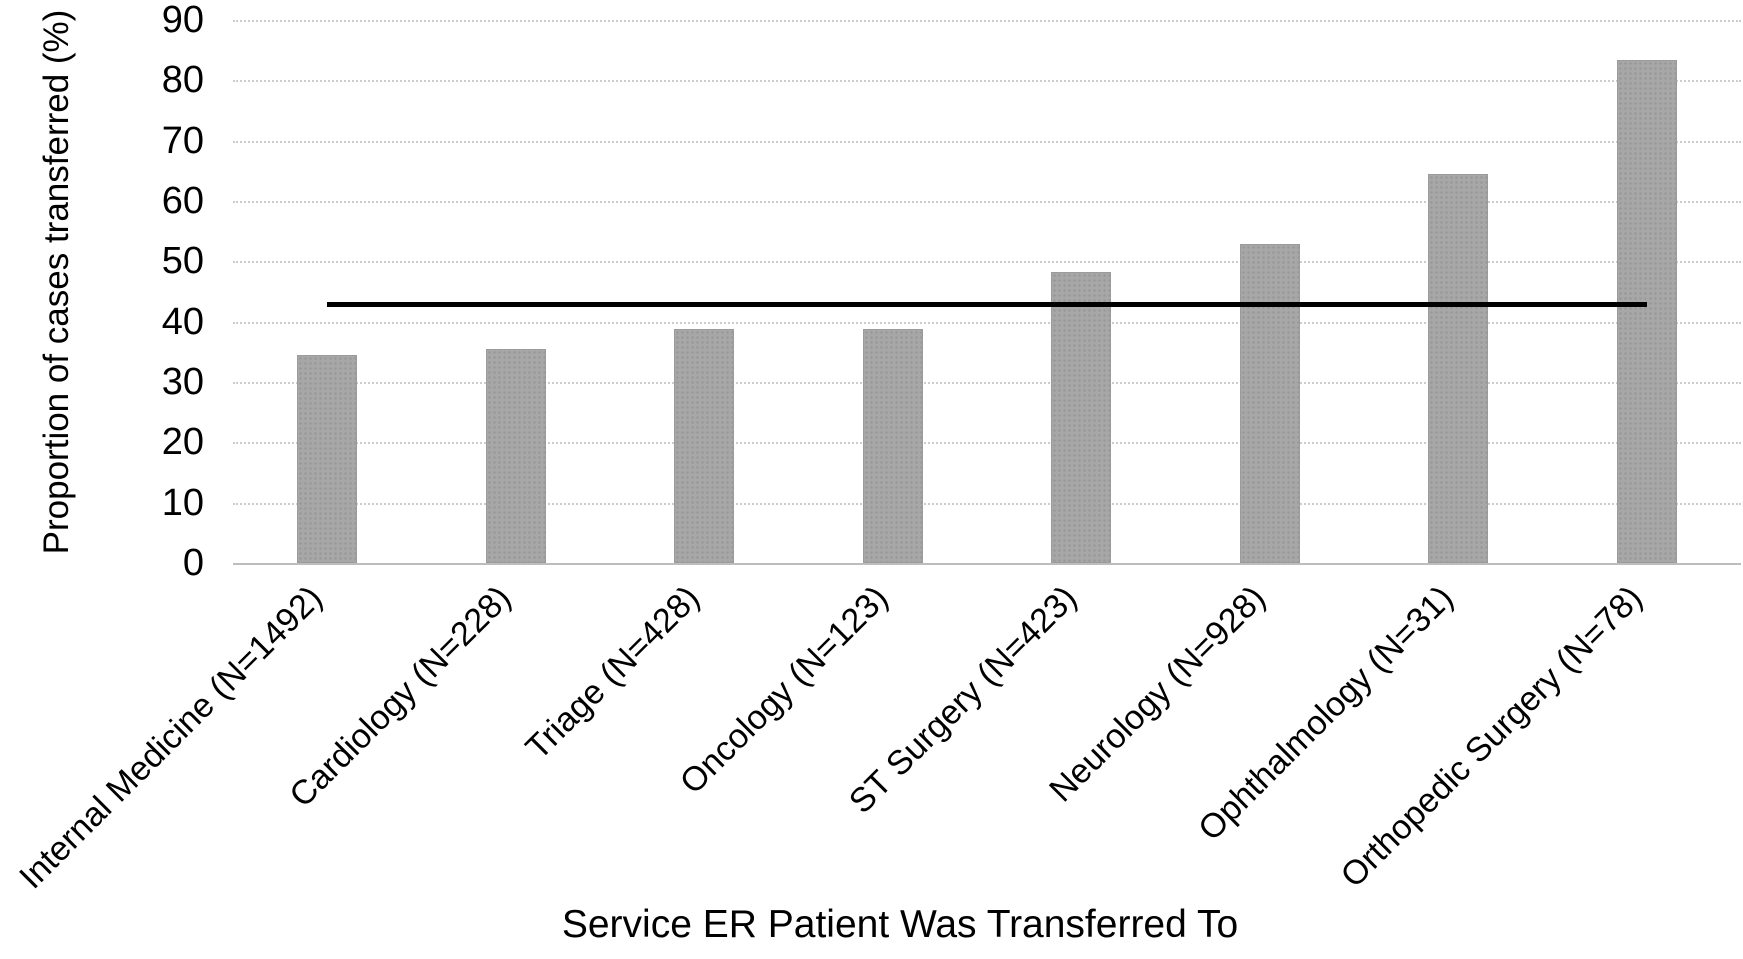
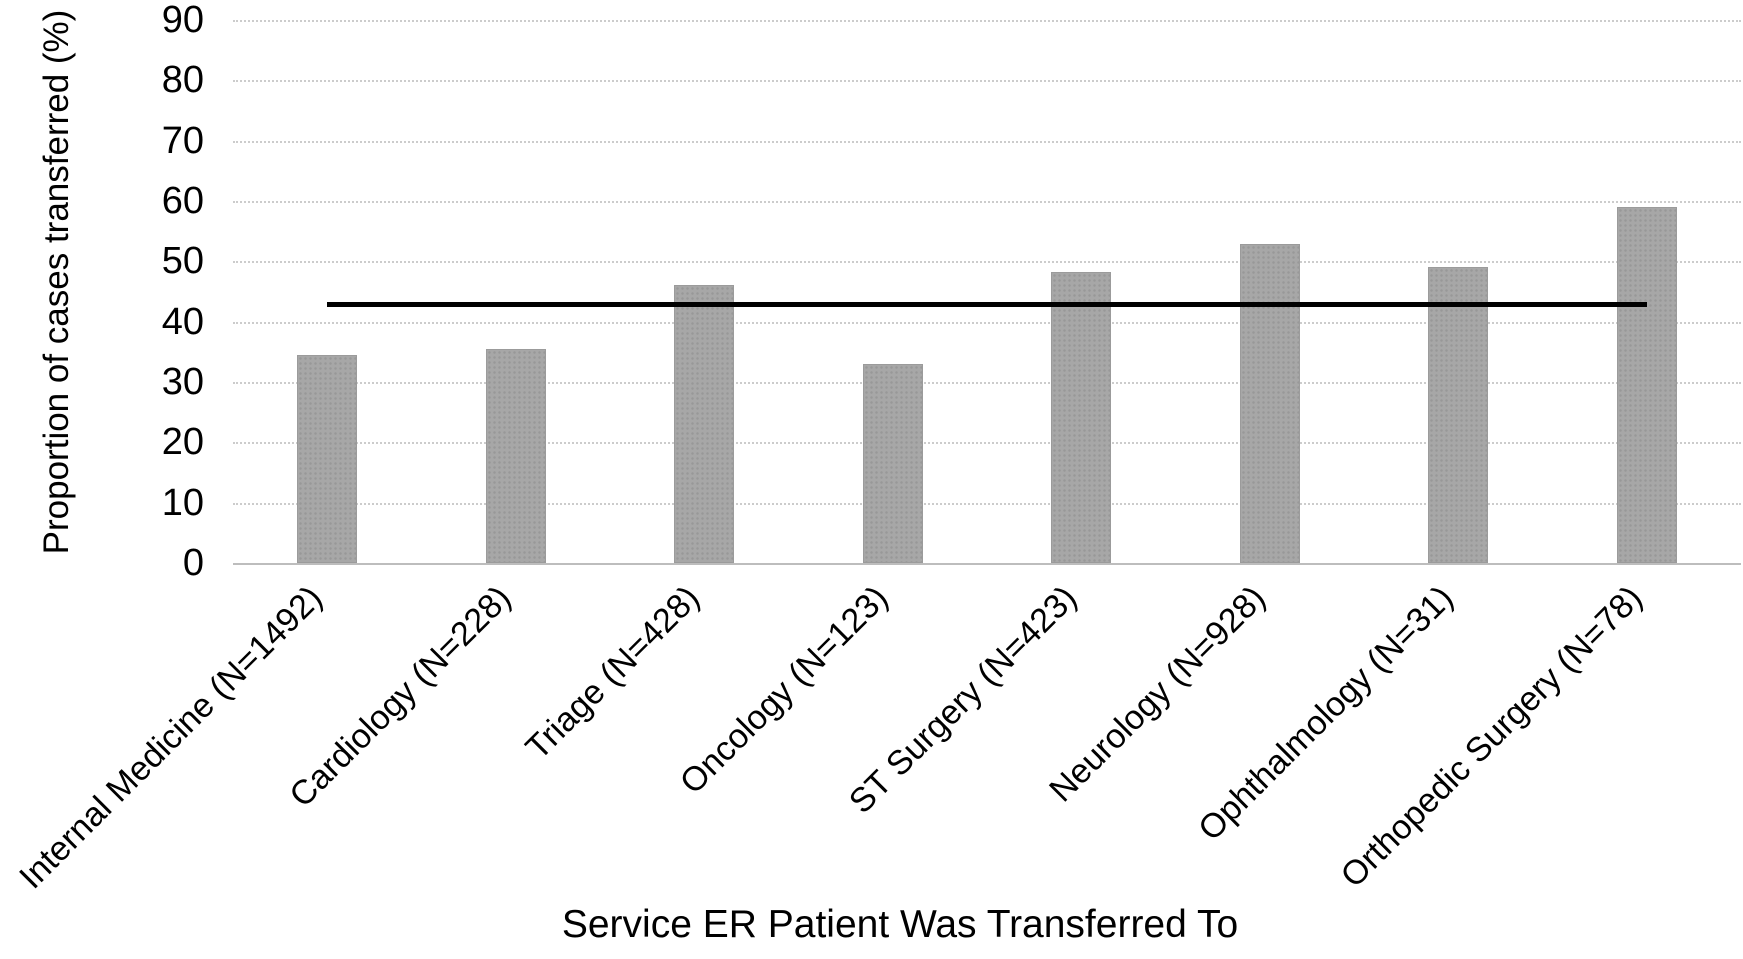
Triage (N=428): 39 -> 46
Oncology (N=123): 39 -> 33
Ophthalmology (N=31): 64 -> 49
Orthopedic Surgery (N=78): 83 -> 59
